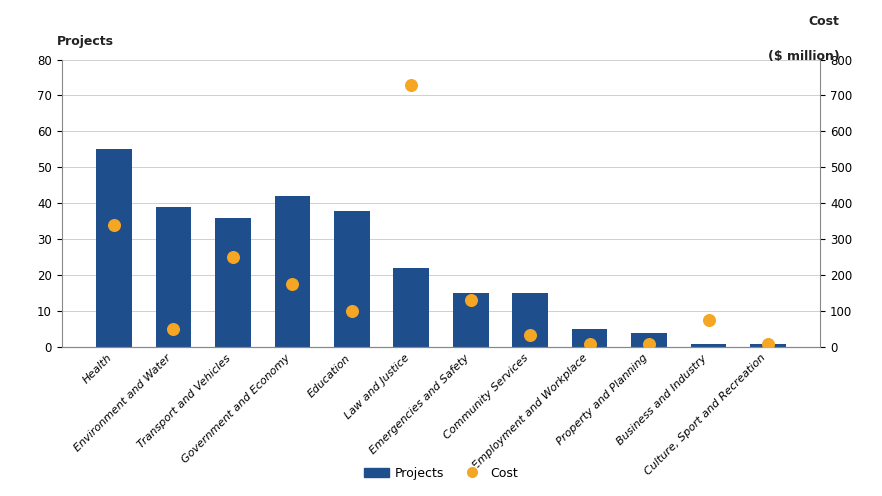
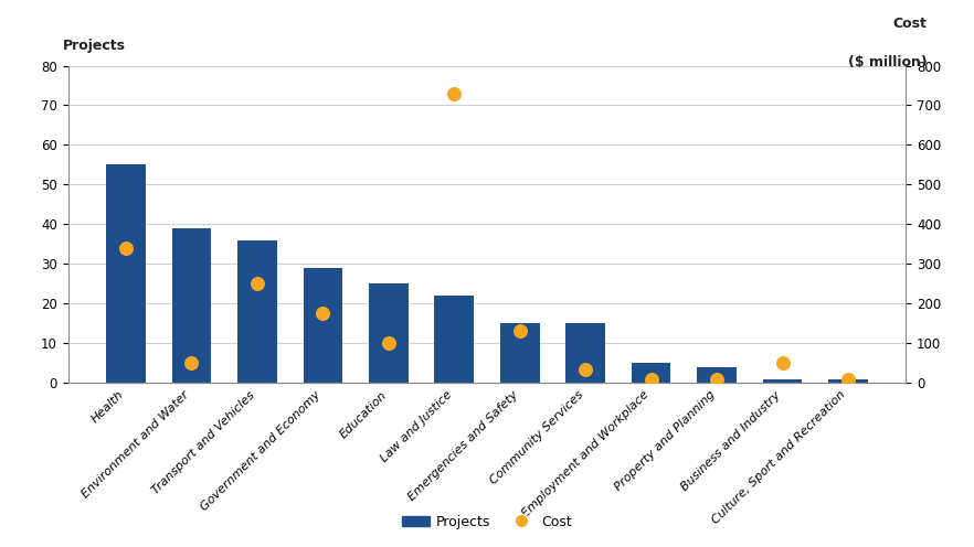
Projects/Government and Economy: 42 -> 29
Projects/Education: 38 -> 25
Cost/Business and Industry: 75 -> 50
